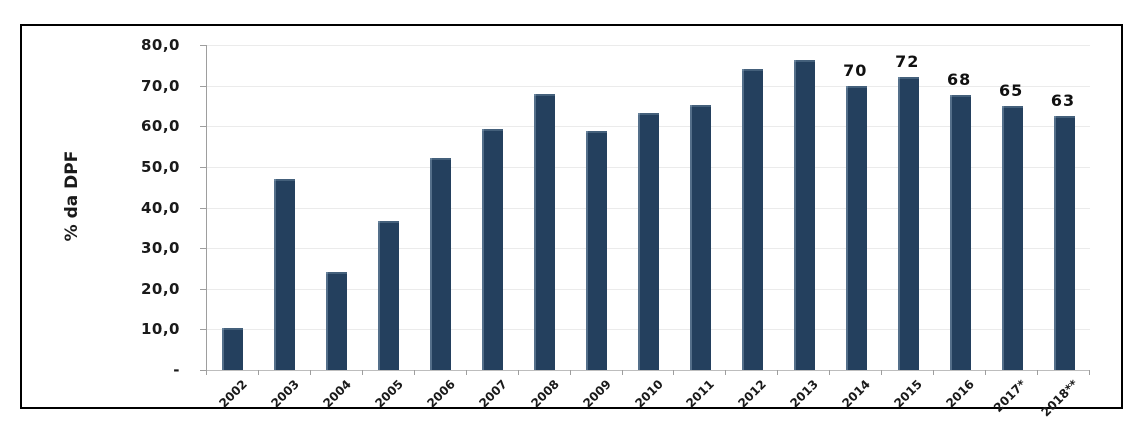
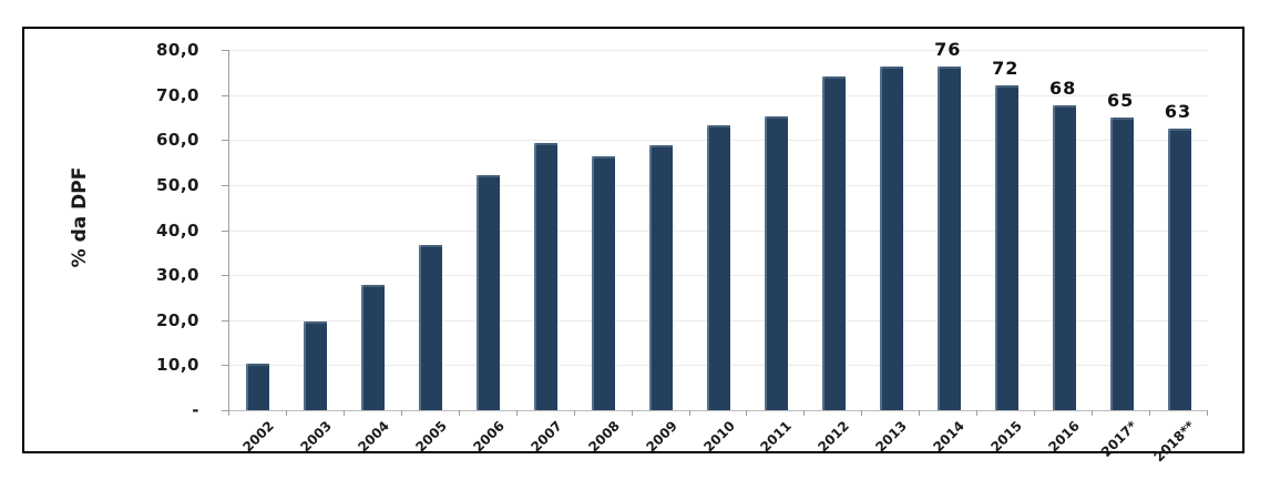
2003: 47 -> 20
2004: 24 -> 28
2008: 68 -> 56
2014: 70 -> 76
